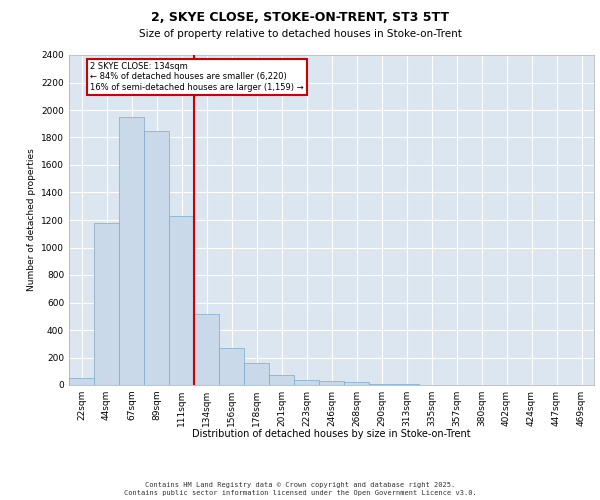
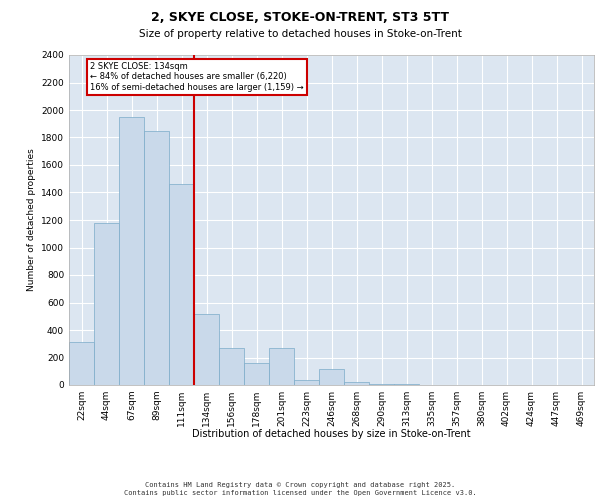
22sqm: 50 -> 310
111sqm: 1230 -> 1460
201sqm: 70 -> 270
246sqm: 30 -> 120
